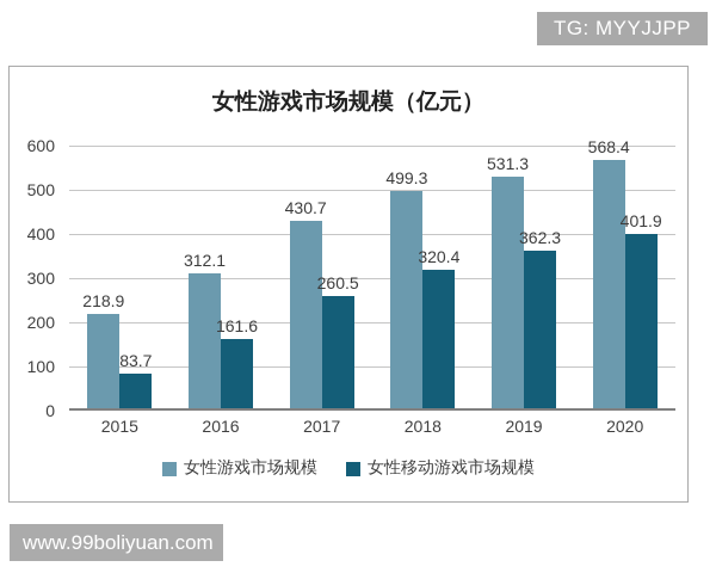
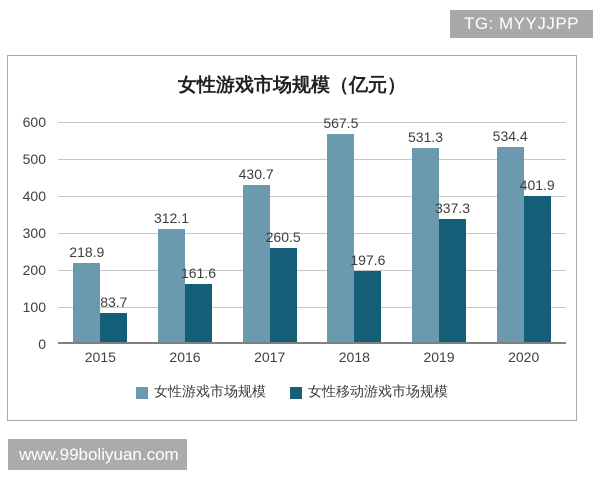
女性游戏市场规模/2018: 499.3 -> 567.5
女性移动游戏市场规模/2018: 320.4 -> 197.6
女性移动游戏市场规模/2019: 362.3 -> 337.3
女性游戏市场规模/2020: 568.4 -> 534.4
